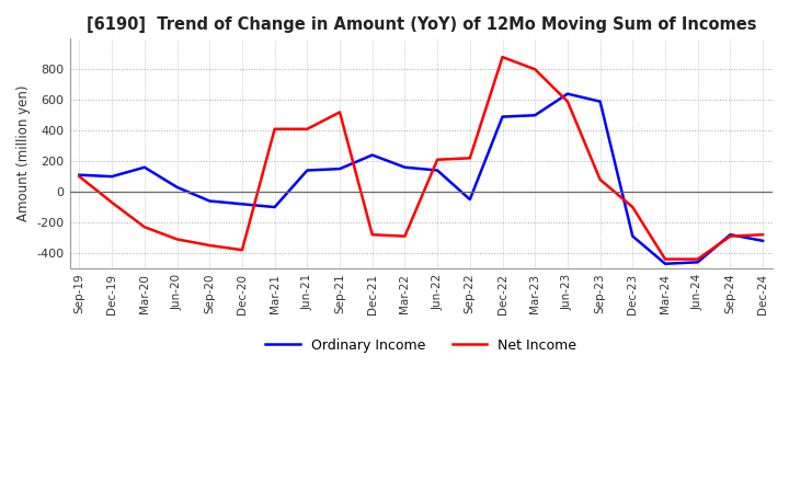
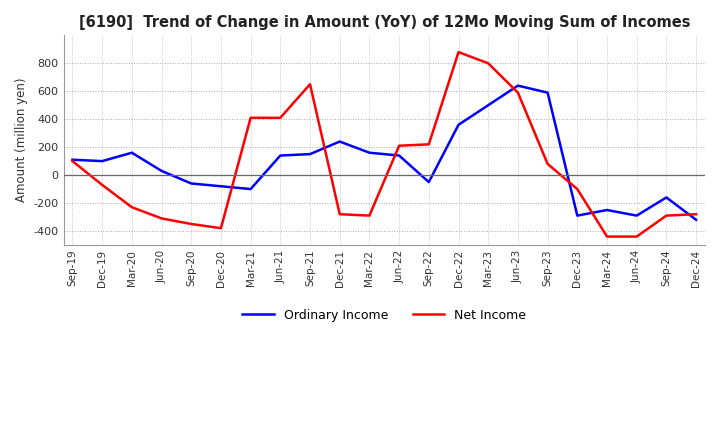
Net Income/Sep-21: 520 -> 650
Ordinary Income/Dec-22: 490 -> 360
Ordinary Income/Mar-24: -470 -> -250
Ordinary Income/Jun-24: -460 -> -290
Ordinary Income/Sep-24: -280 -> -160
